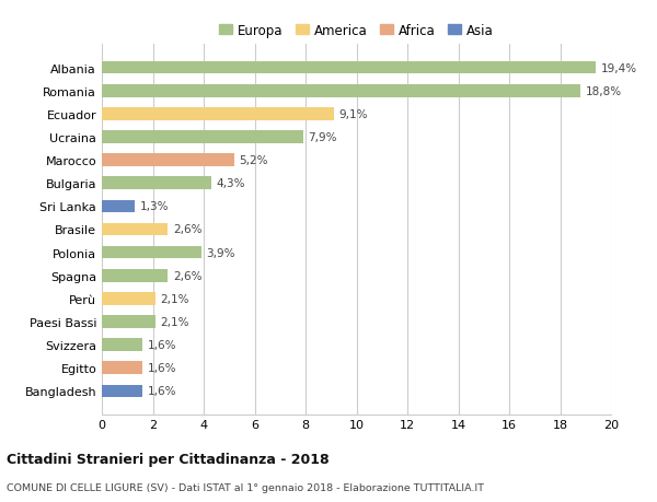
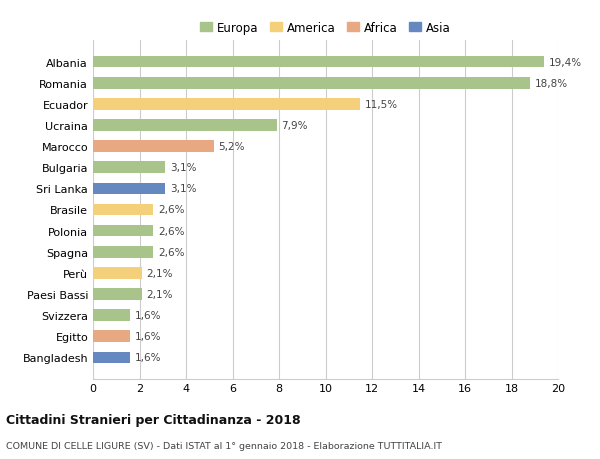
Ecuador: 9,1% -> 11,5%
Bulgaria: 4,3% -> 3,1%
Sri Lanka: 1,3% -> 3,1%
Polonia: 3,9% -> 2,6%
